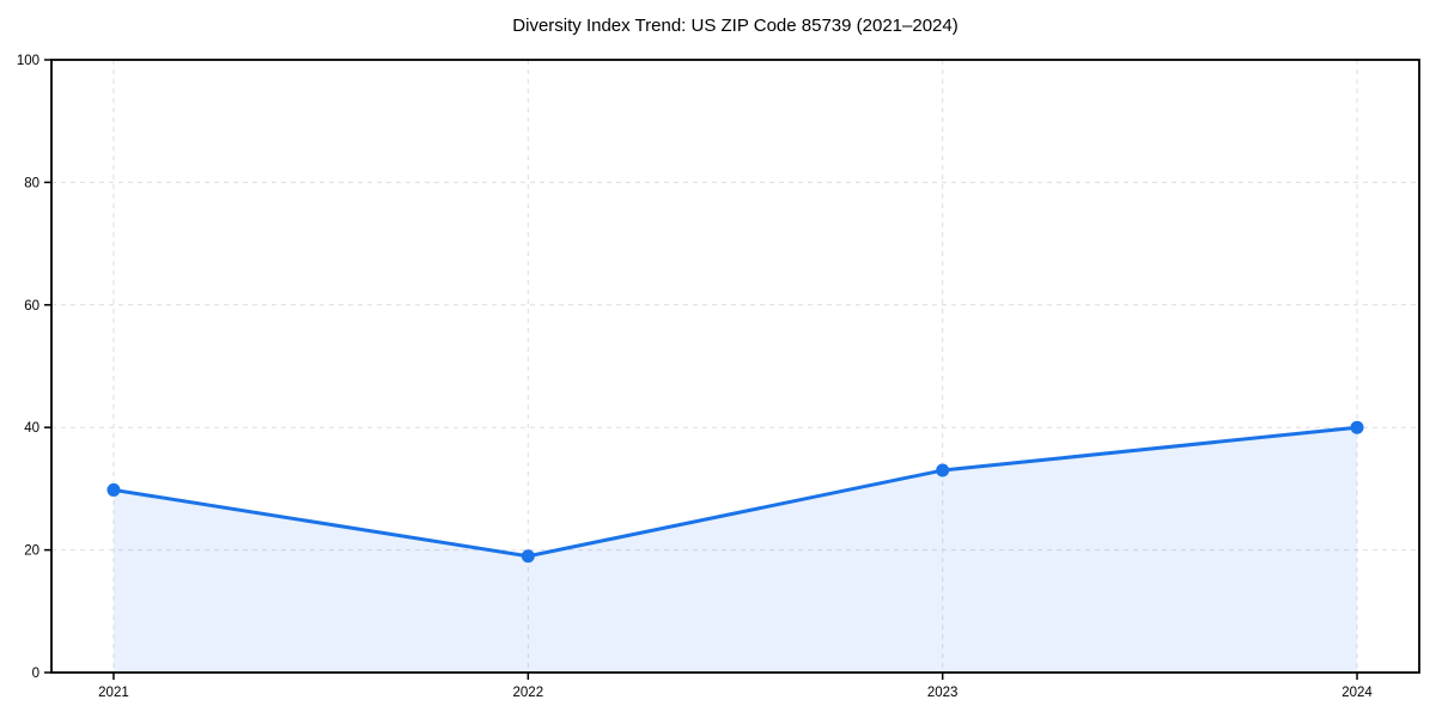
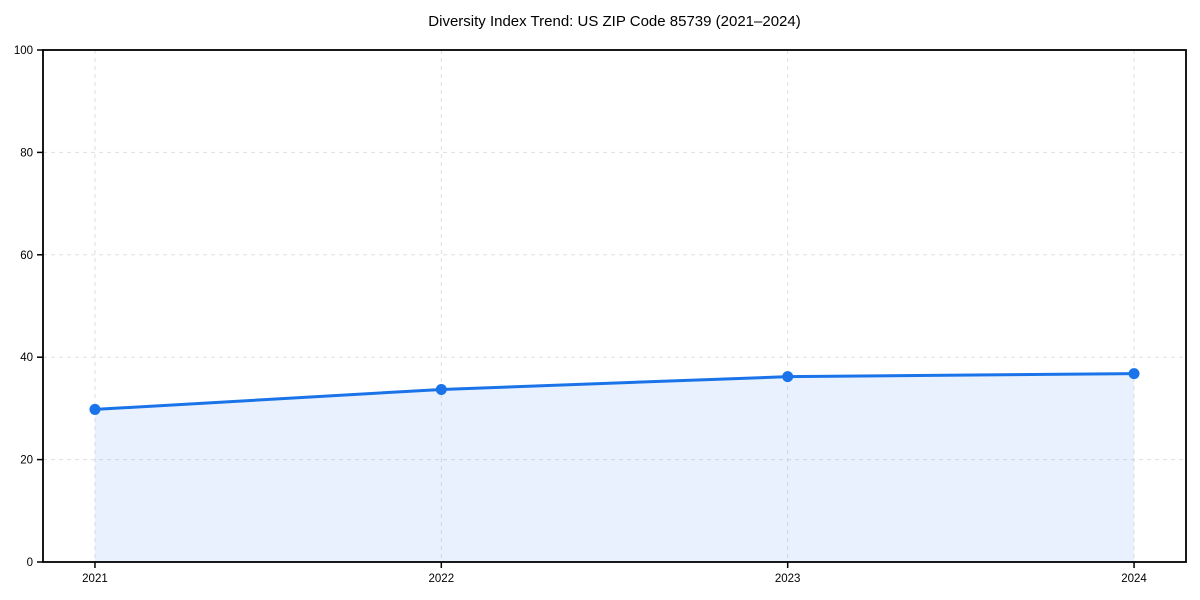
2022: 19 -> 34
2023: 33 -> 36
2024: 40 -> 37
